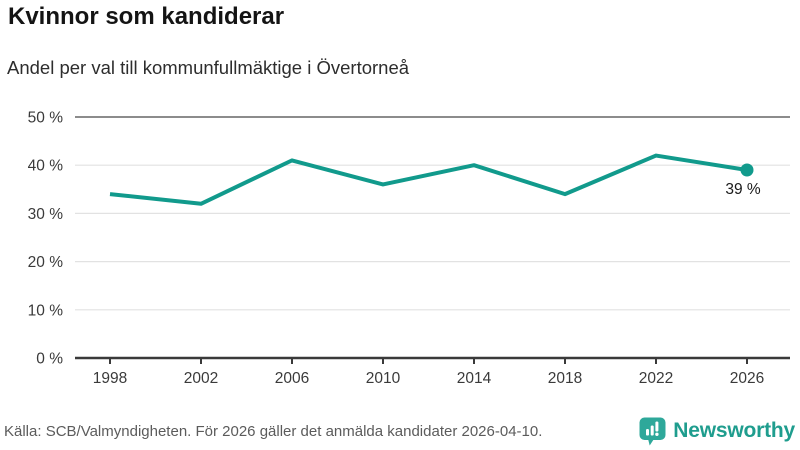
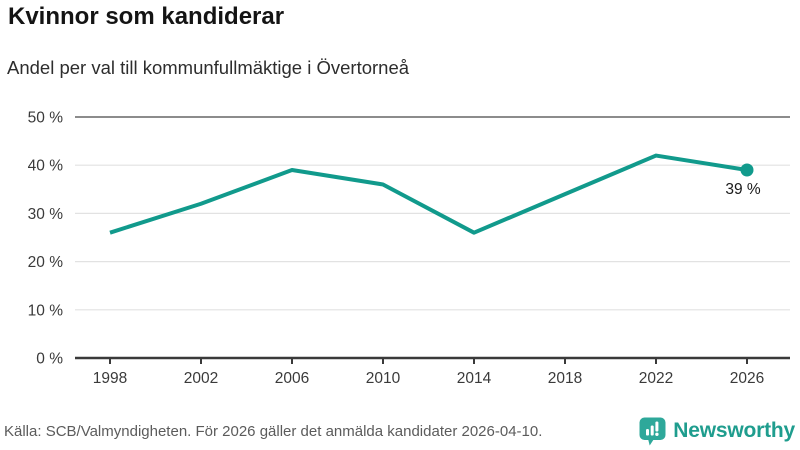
1998: 34% -> 26%
2006: 41% -> 39%
2014: 40% -> 26%
